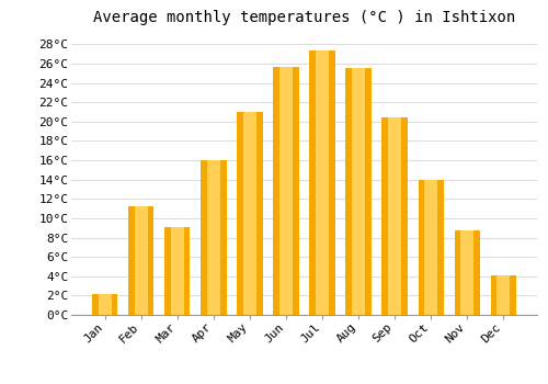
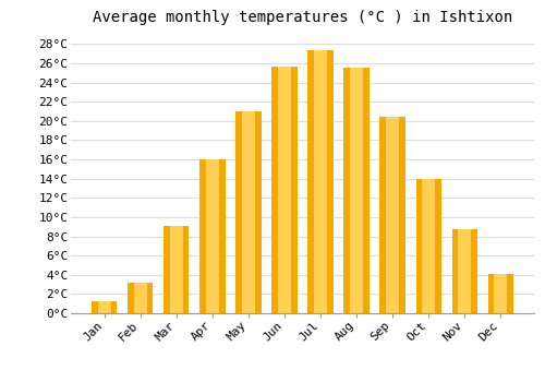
Jan: 2.2°C -> 1.2°C
Feb: 11.2°C -> 3.2°C
